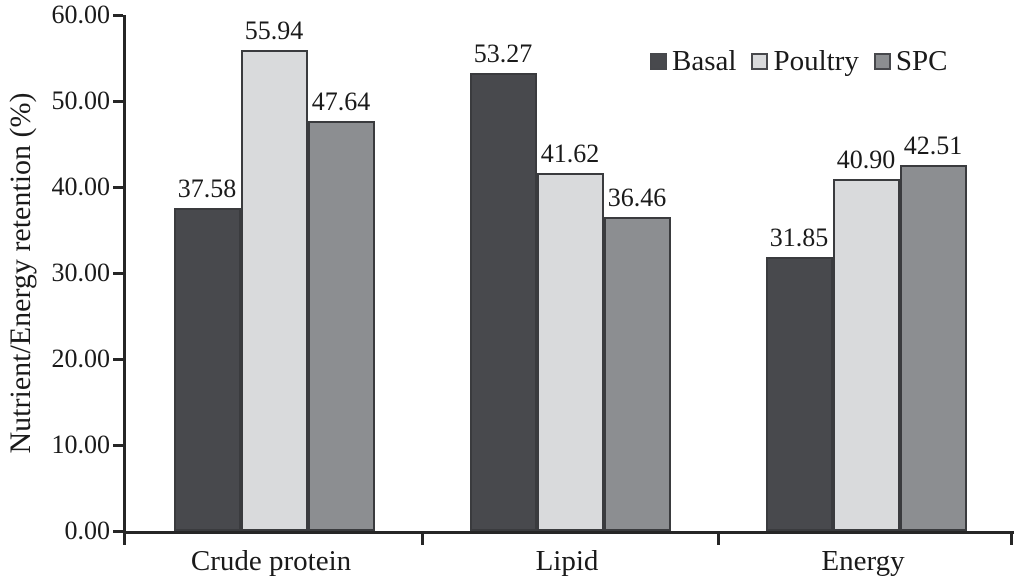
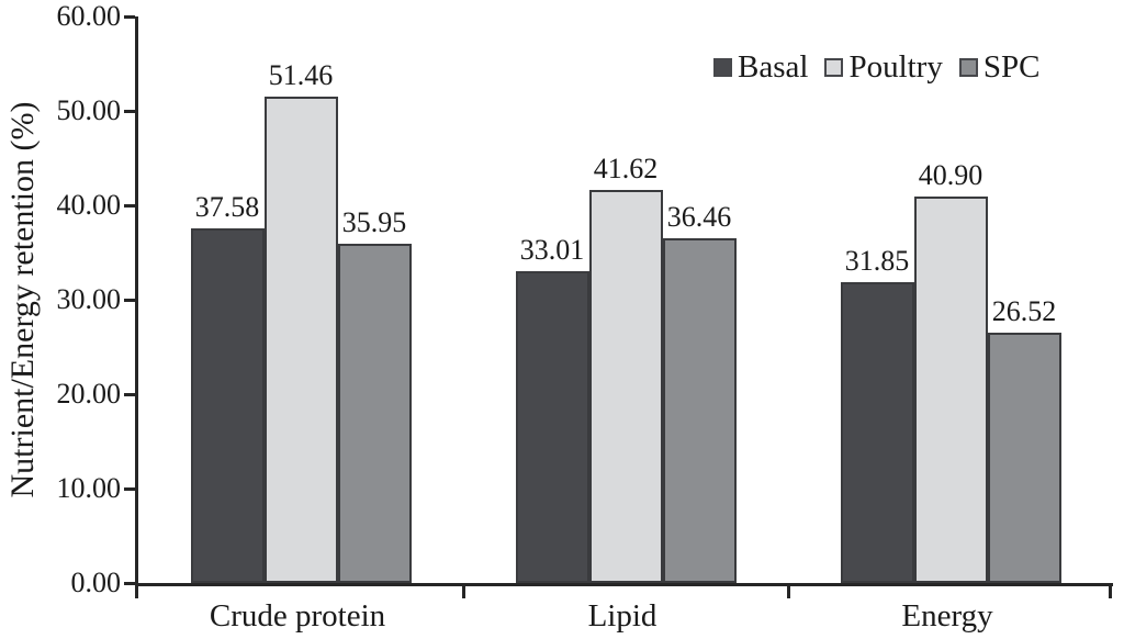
Poultry/Crude protein: 55.94 -> 51.46
SPC/Crude protein: 47.64 -> 35.95
Basal/Lipid: 53.27 -> 33.01
SPC/Energy: 42.51 -> 26.52
